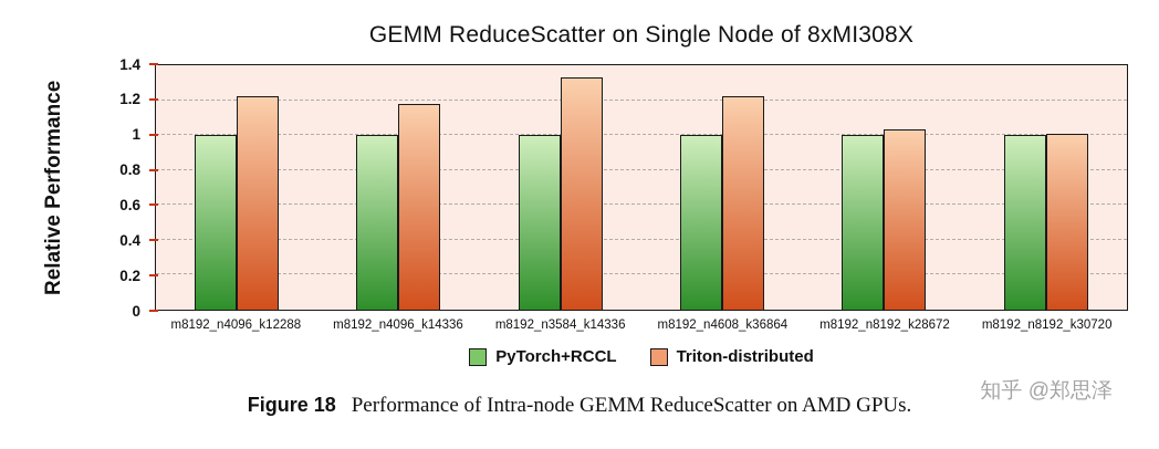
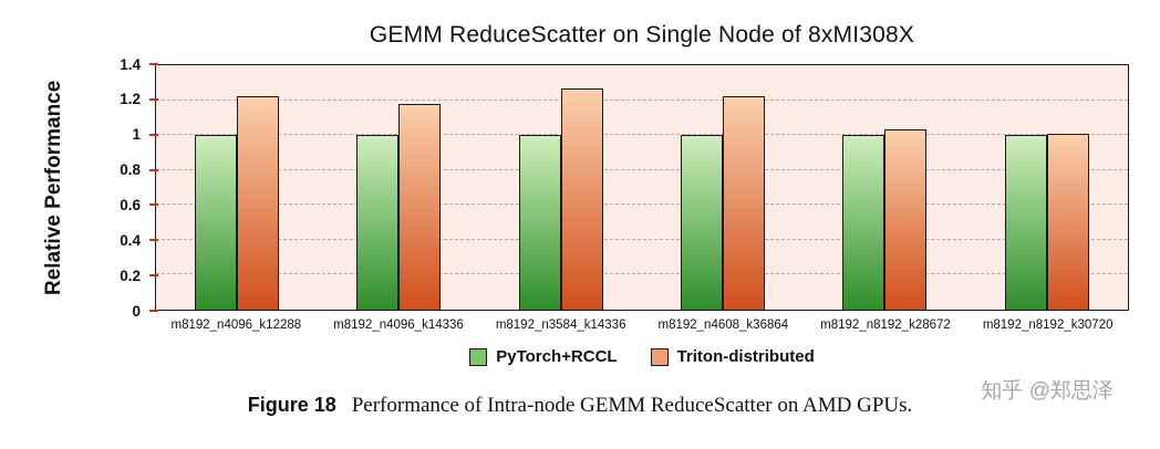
Triton-distributed/m8192_n3584_k14336: 1.33 -> 1.27
